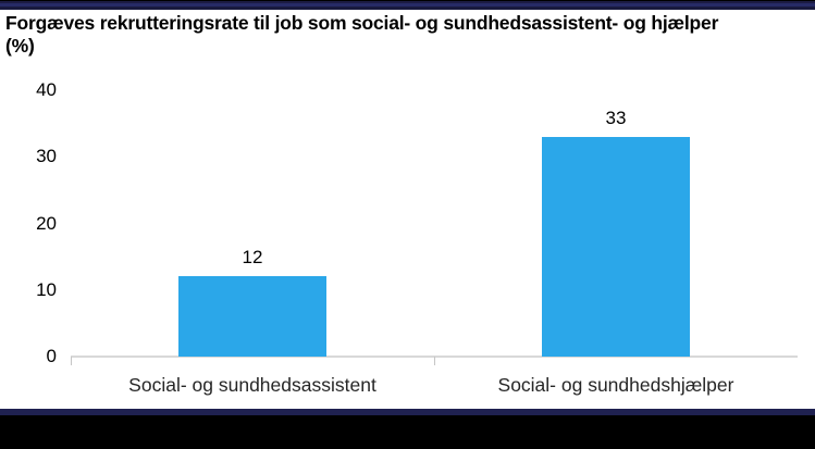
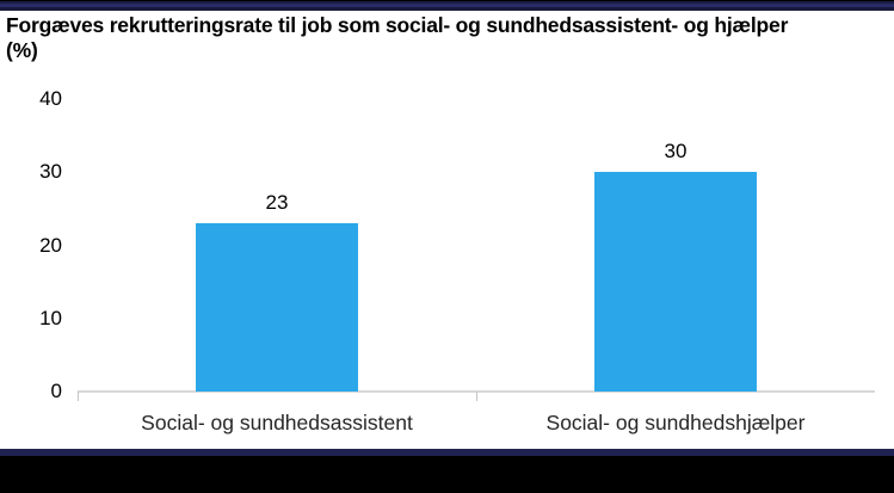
Social- og sundhedsassistent: 12 -> 23
Social- og sundhedshjælper: 33 -> 30
